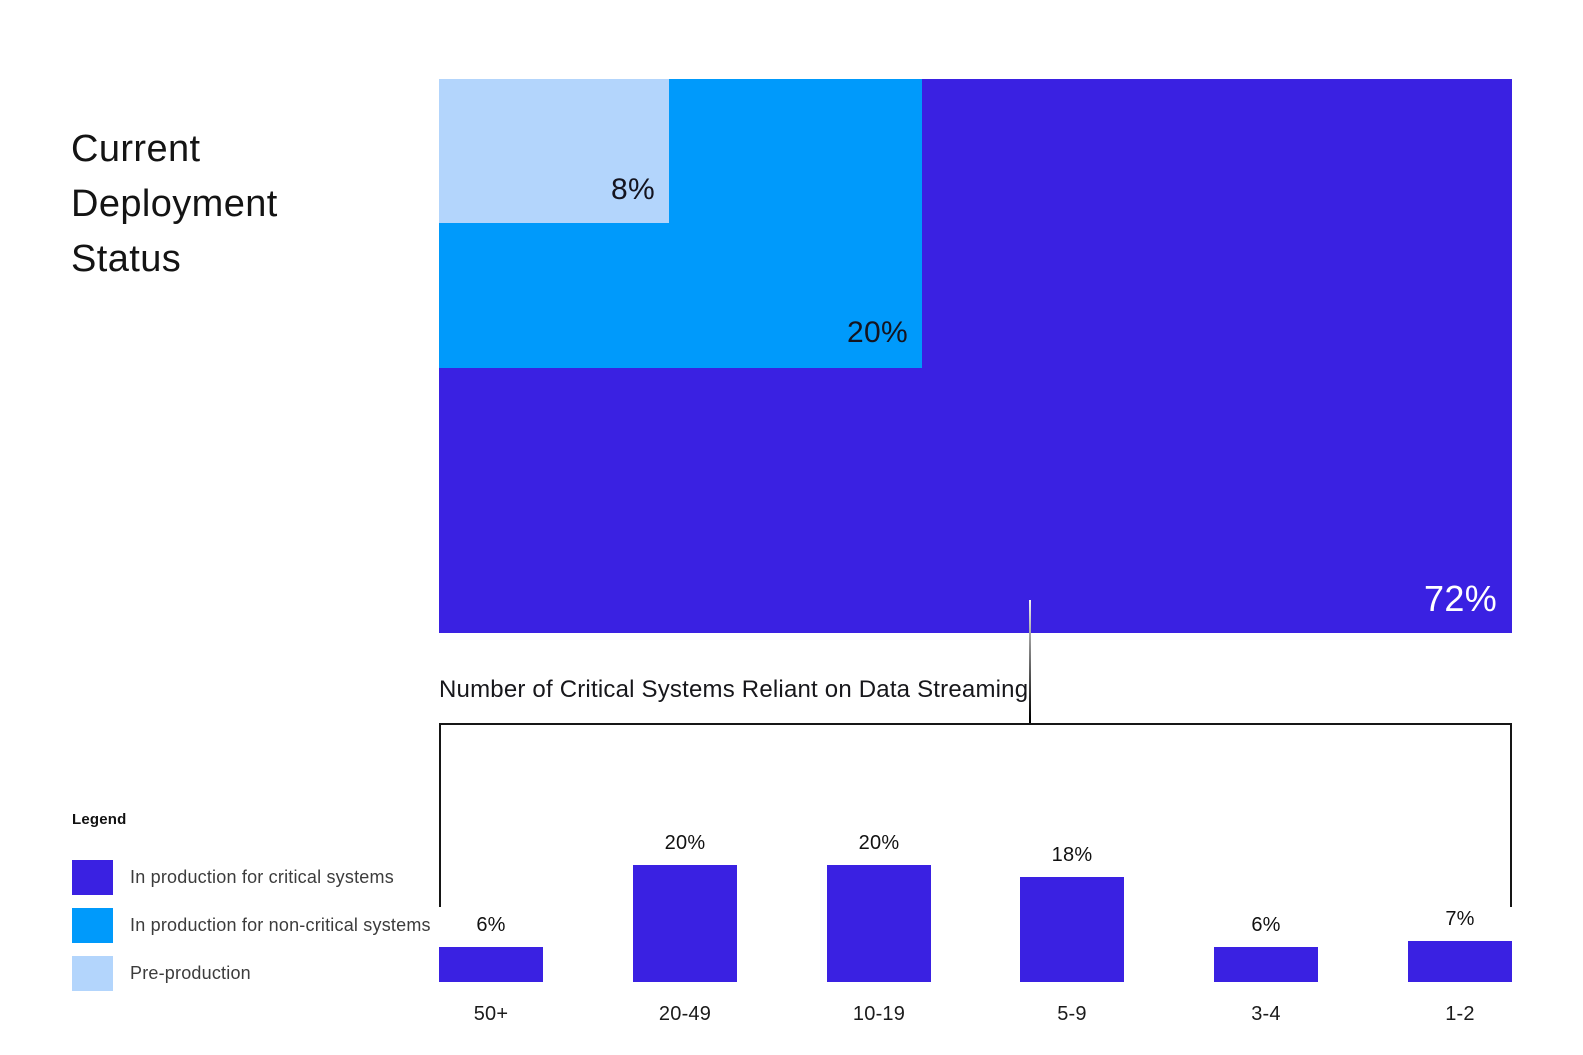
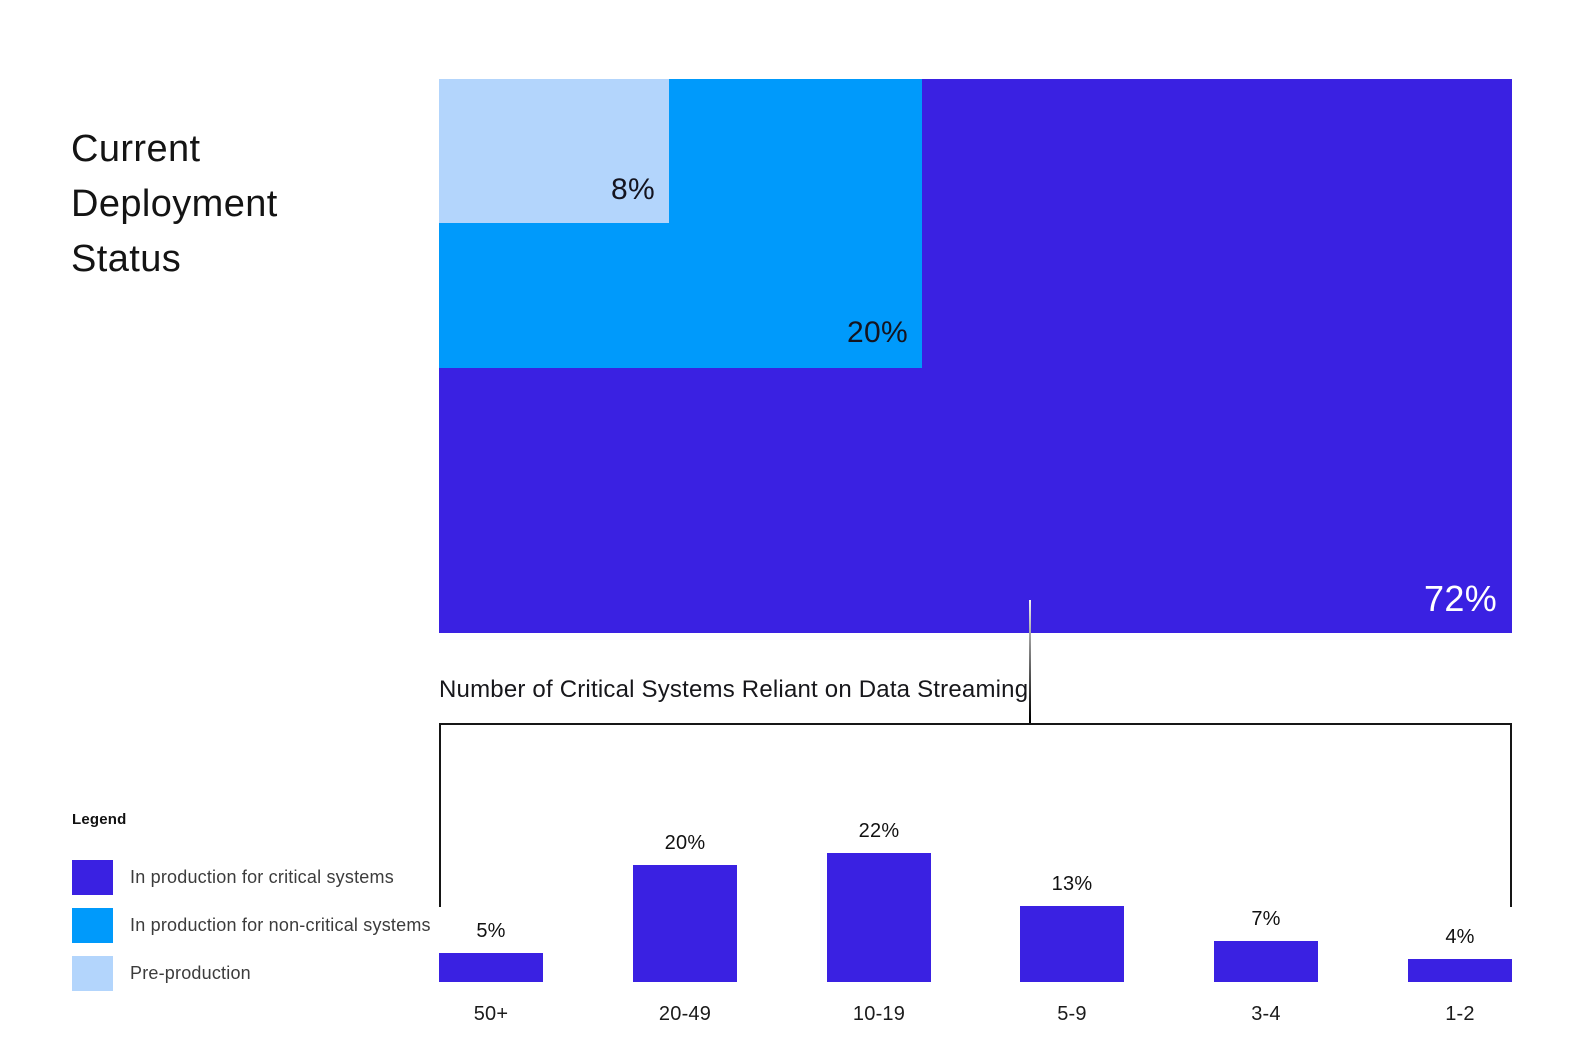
Number of Critical Systems Reliant on Data Streaming/50+: 6% -> 5%
Number of Critical Systems Reliant on Data Streaming/10-19: 20% -> 22%
Number of Critical Systems Reliant on Data Streaming/5-9: 18% -> 13%
Number of Critical Systems Reliant on Data Streaming/3-4: 6% -> 7%
Number of Critical Systems Reliant on Data Streaming/1-2: 7% -> 4%
